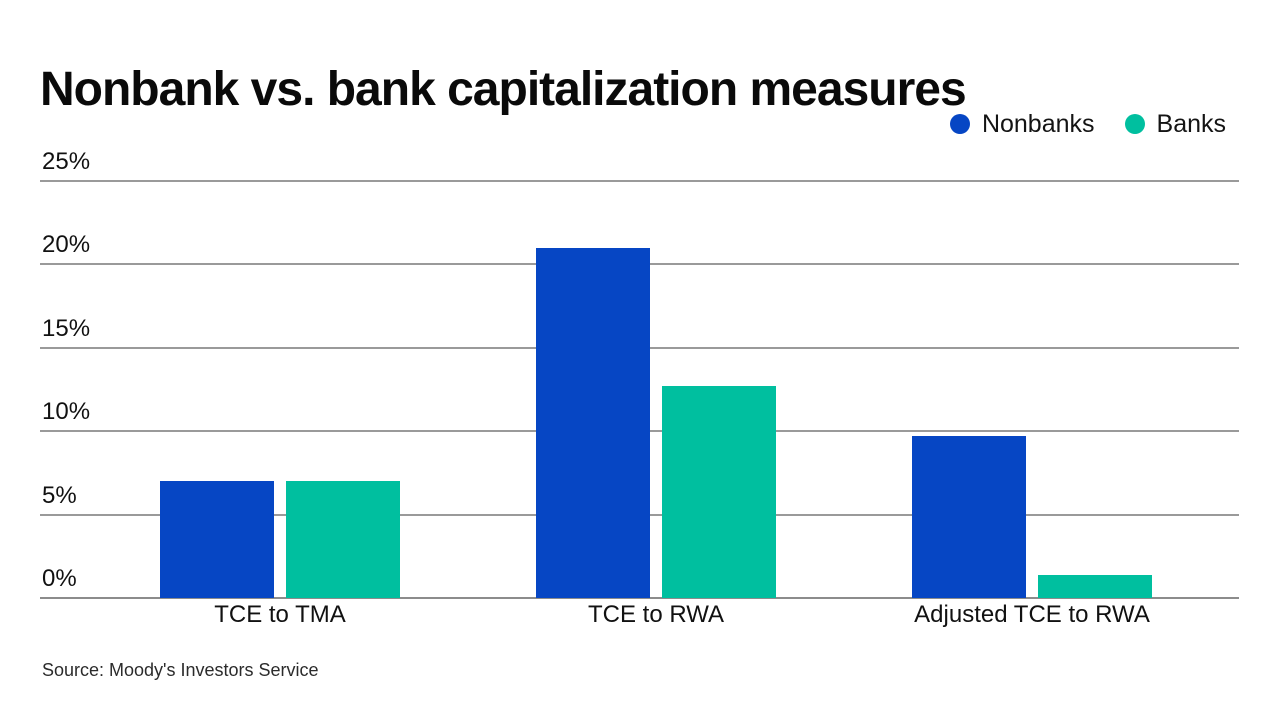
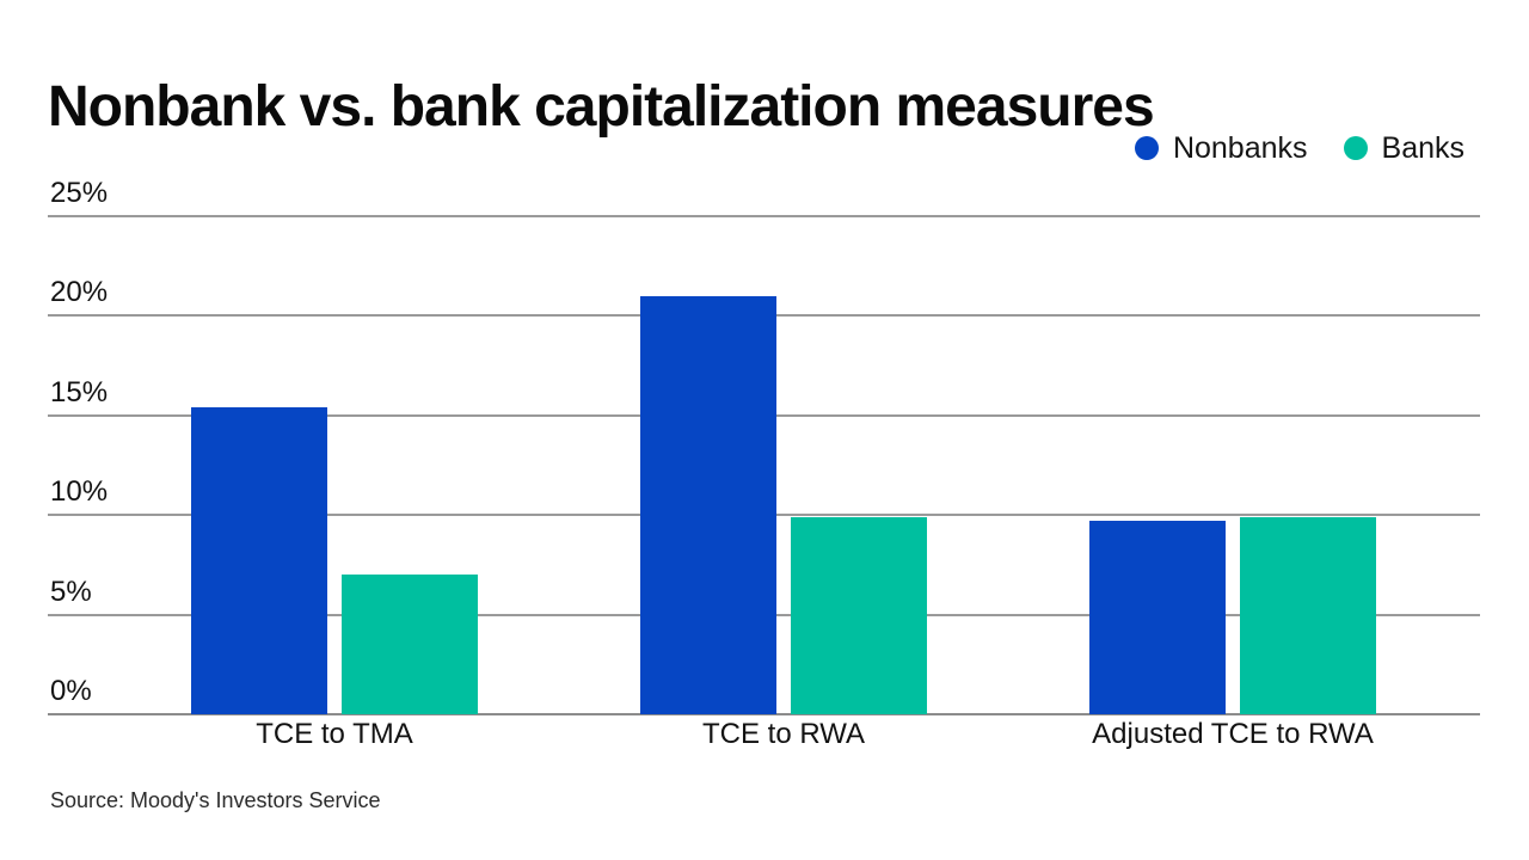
Nonbanks/TCE to TMA: 7.0% -> 15.4%
Banks/TCE to RWA: 12.7% -> 9.9%
Banks/Adjusted TCE to RWA: 1.4% -> 9.9%
